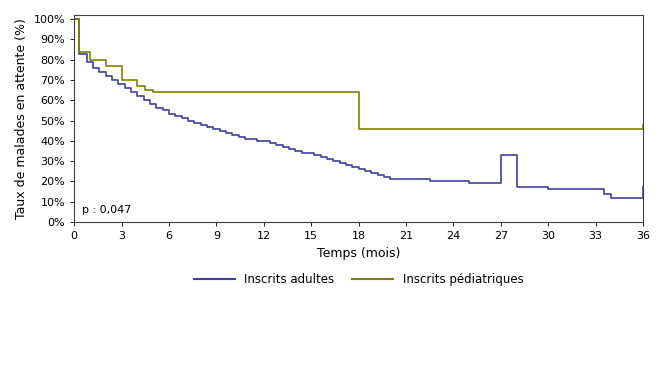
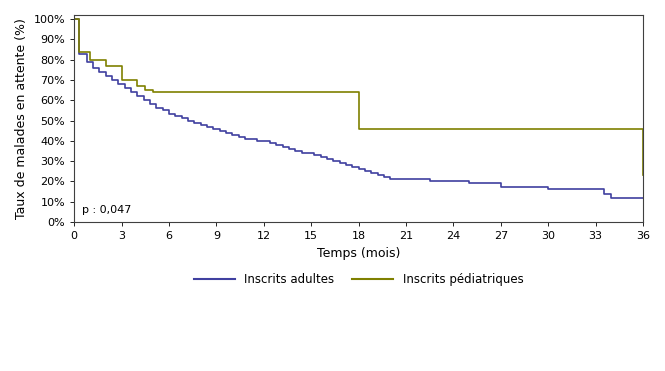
Inscrits adultes/27: 33% -> 17%
Inscrits adultes/36: 17% -> 12%
Inscrits pédiatriques/36: 48% -> 23%
